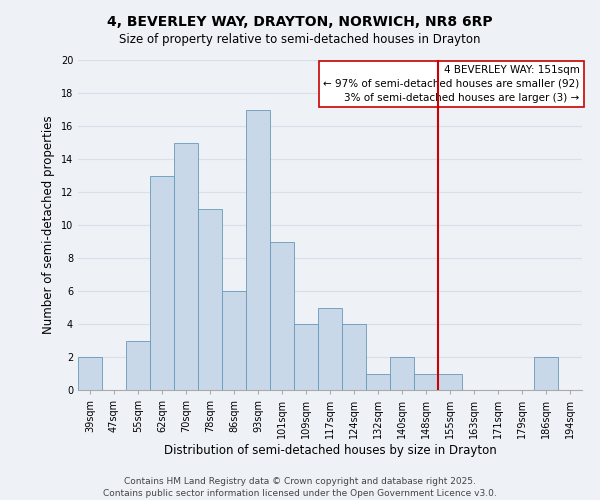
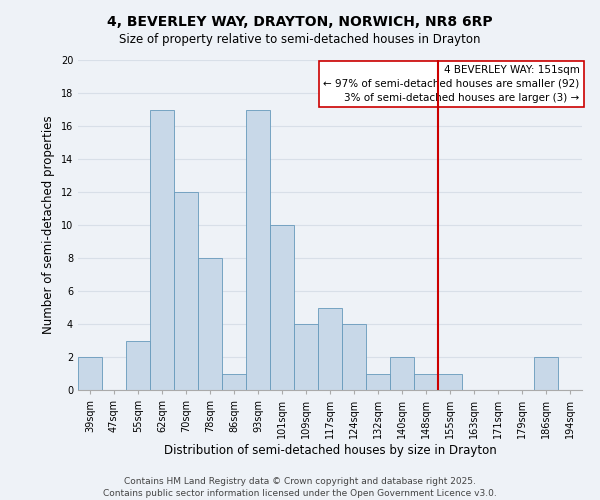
62sqm: 13 -> 17
70sqm: 15 -> 12
78sqm: 11 -> 8
86sqm: 6 -> 1
101sqm: 9 -> 10
